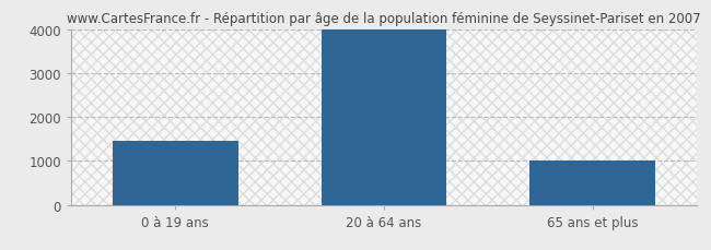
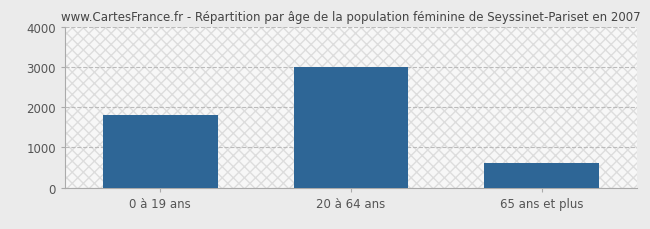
0 à 19 ans: 1450 -> 1800
20 à 64 ans: 4000 -> 3000
65 ans et plus: 1000 -> 600
